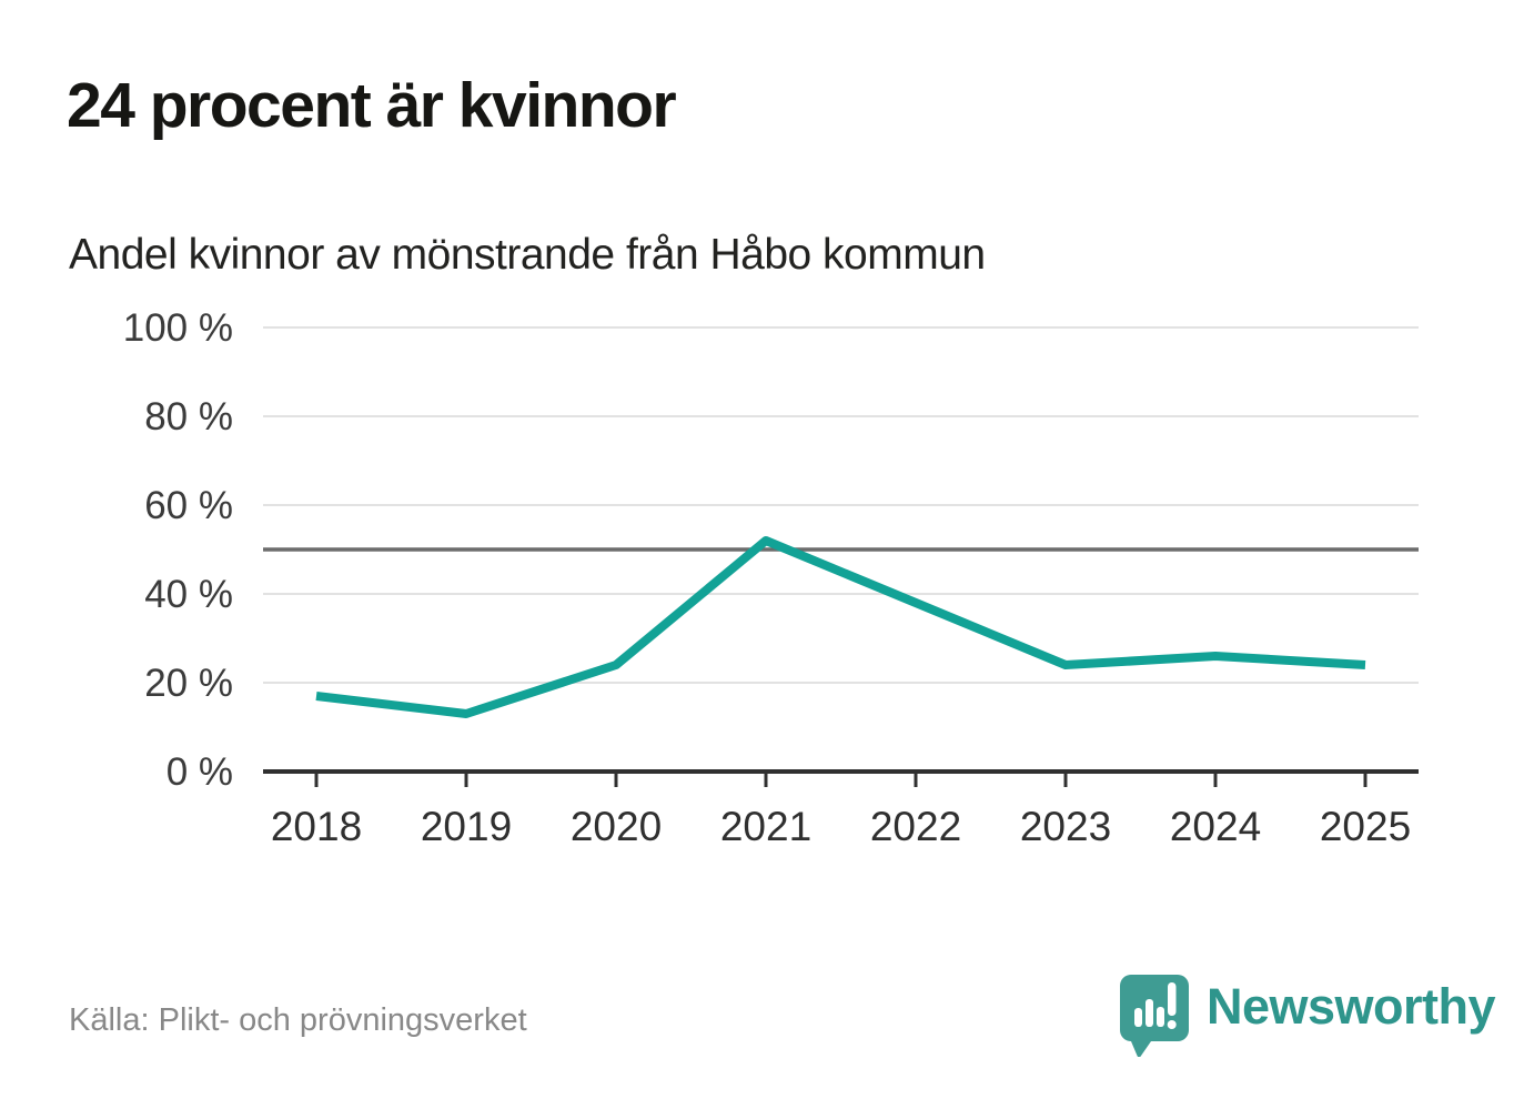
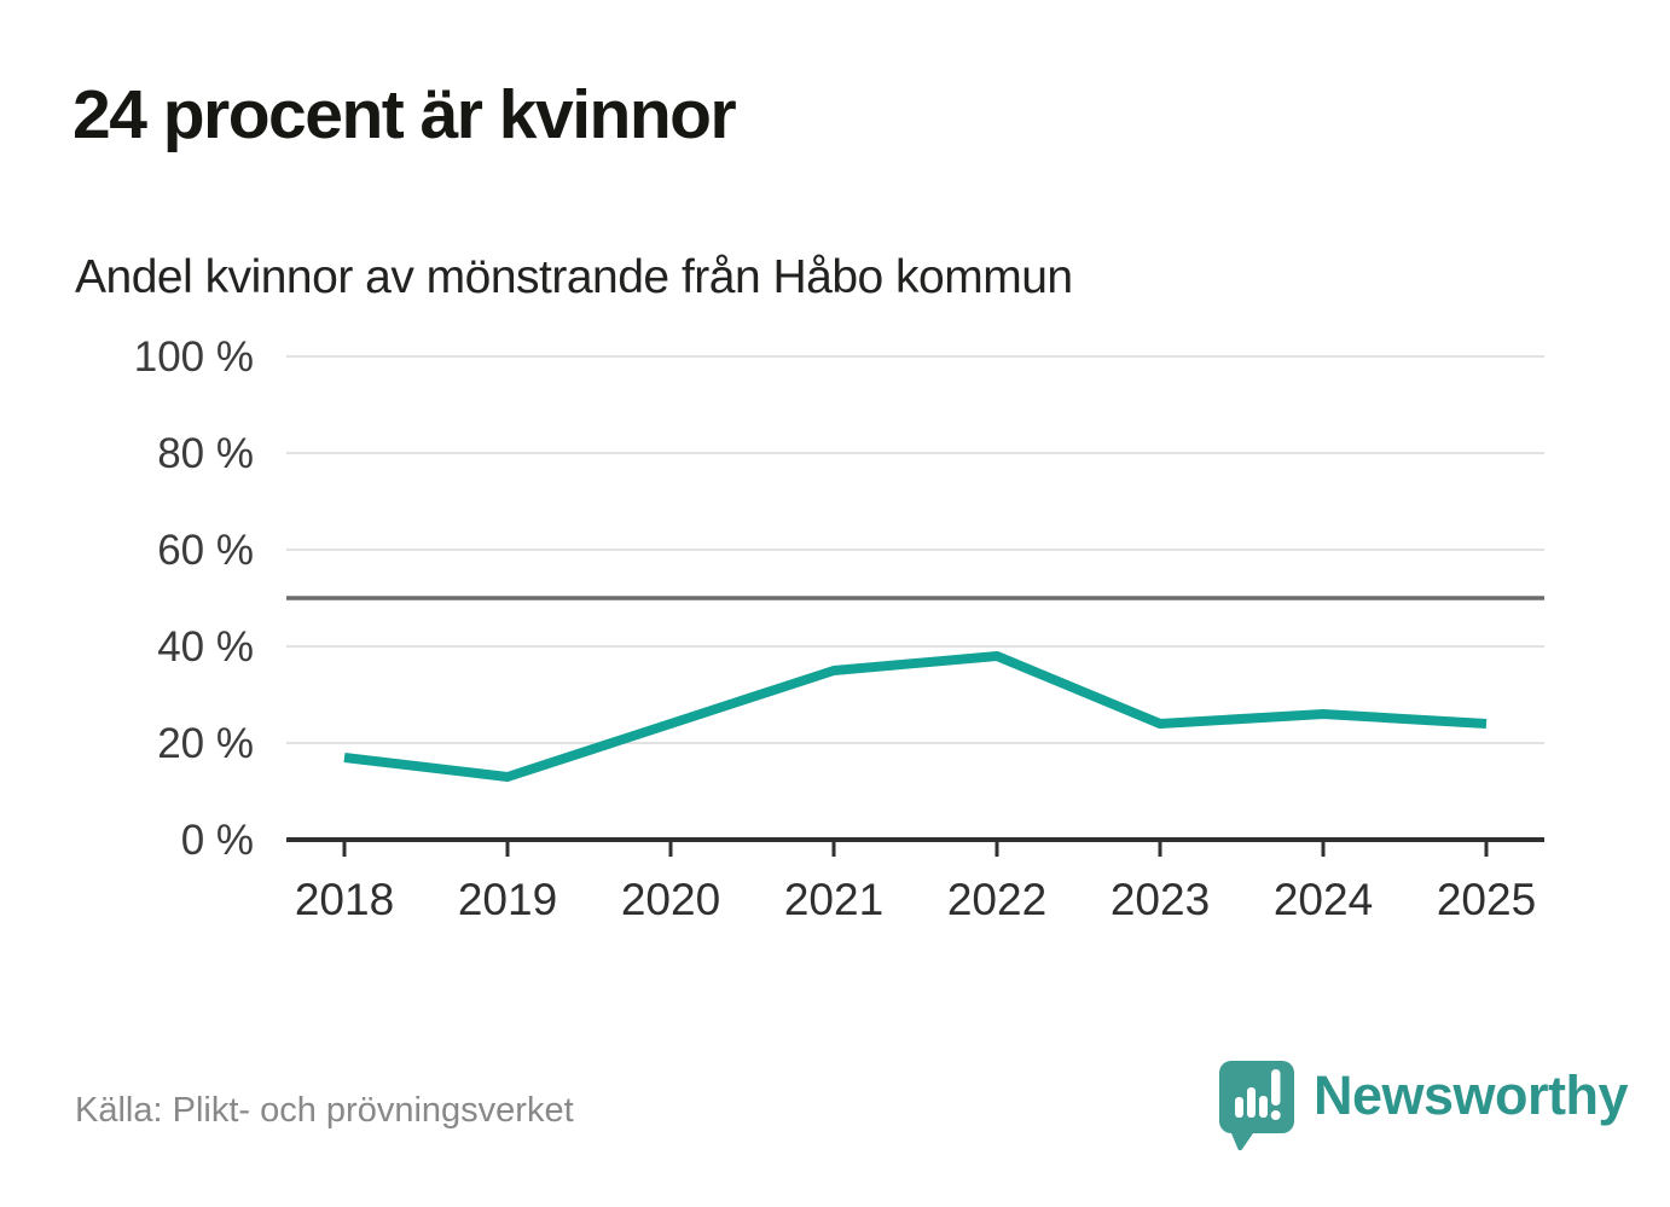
2021: 52% -> 35%
